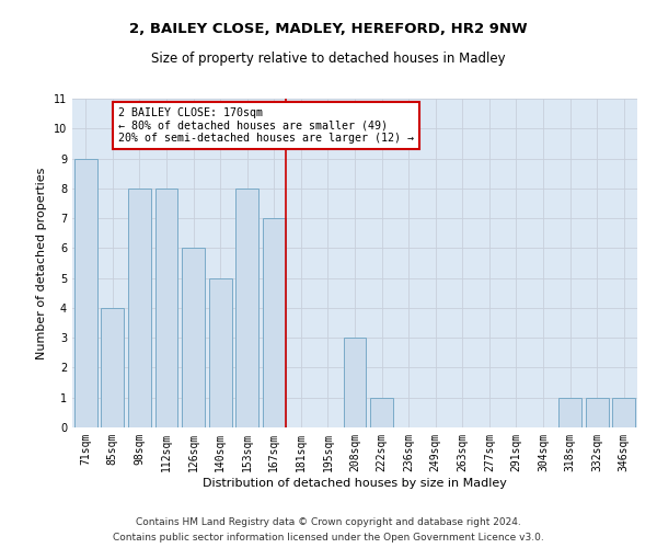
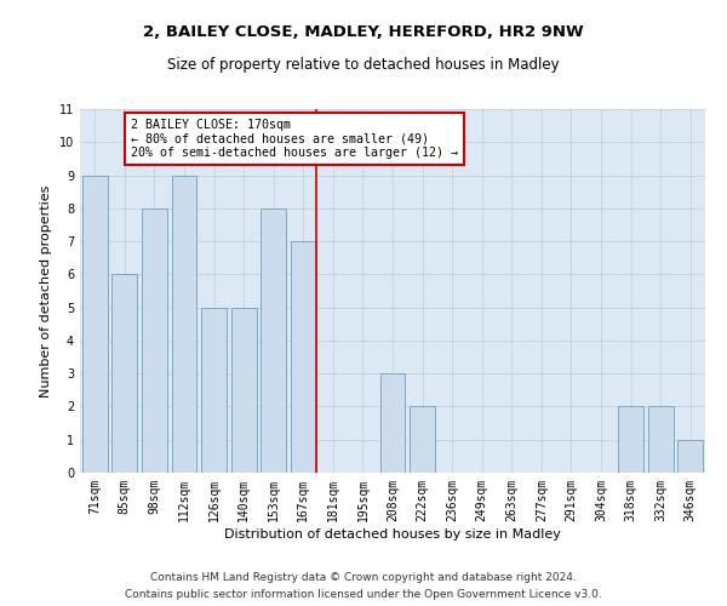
85sqm: 4 -> 6
112sqm: 8 -> 9
126sqm: 6 -> 5
222sqm: 1 -> 2
318sqm: 1 -> 2
332sqm: 1 -> 2
